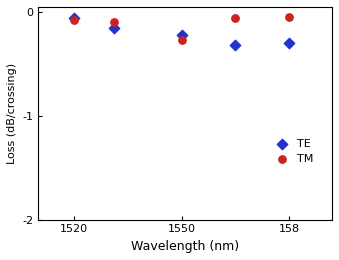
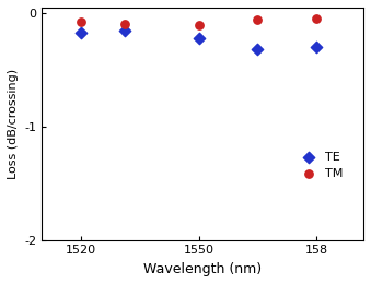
TE/1520: -0.06 -> -0.17
TM/1550: -0.27 -> -0.10
